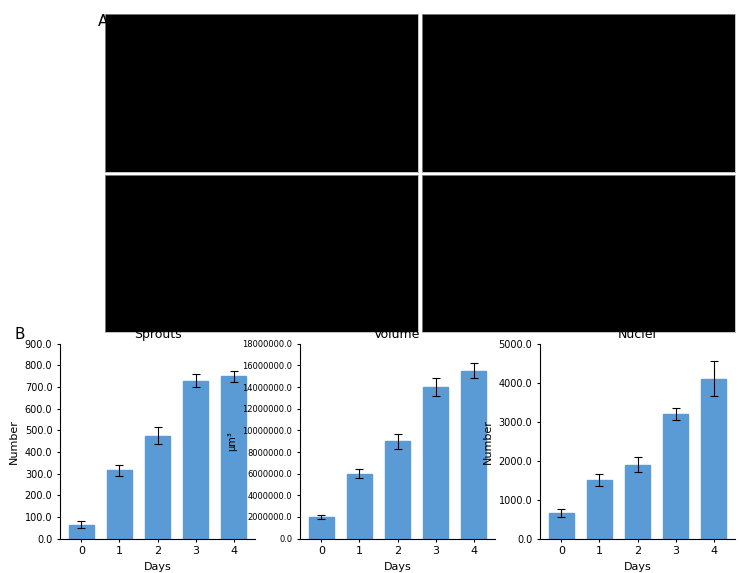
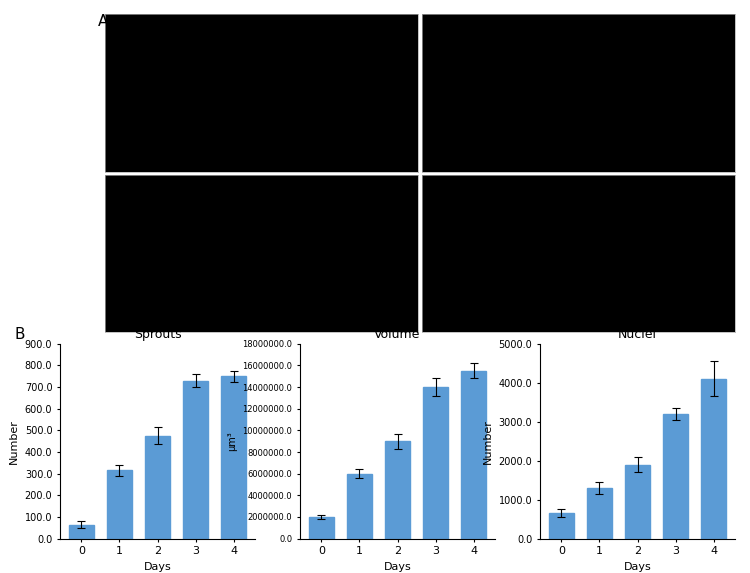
Nuclei/1: 1500 -> 1300
